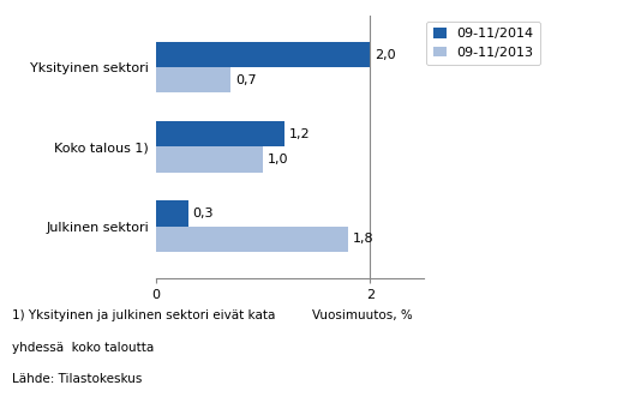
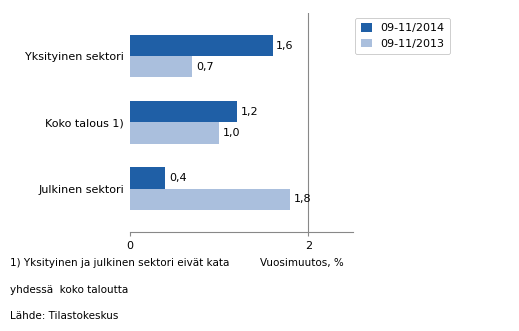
09-11/2014/Yksityinen sektori: 2,0 -> 1,6
09-11/2014/Julkinen sektori: 0,3 -> 0,4
